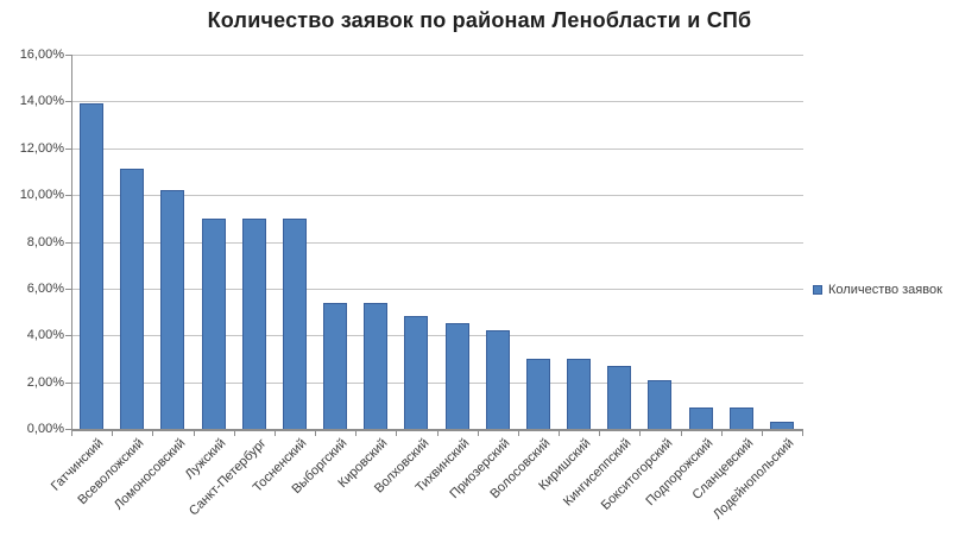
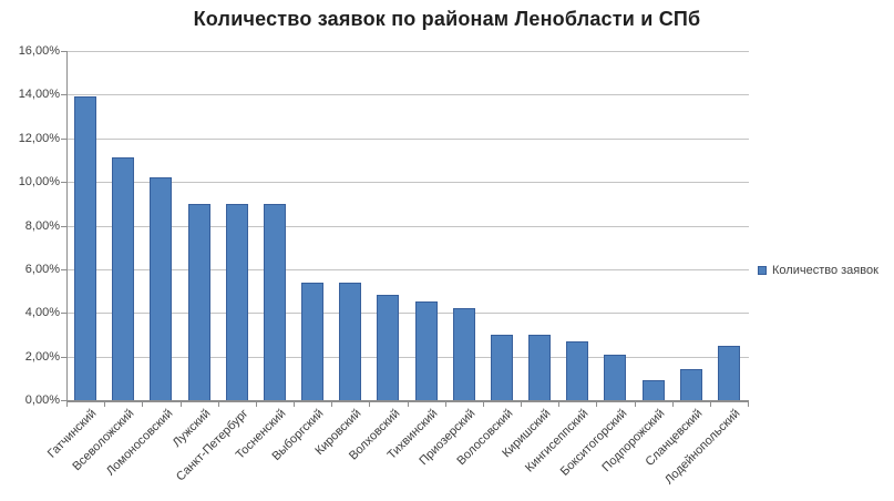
Сланцевский: 0,9% -> 1,4%
Лодейнопольский: 0,3% -> 2,5%
